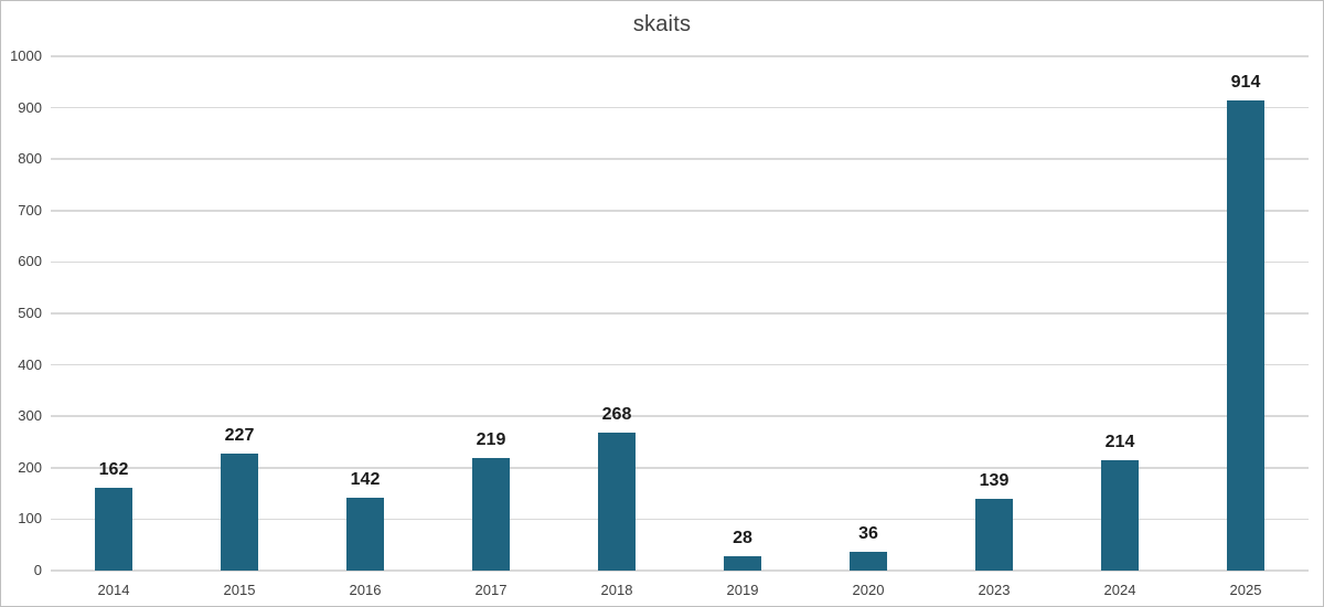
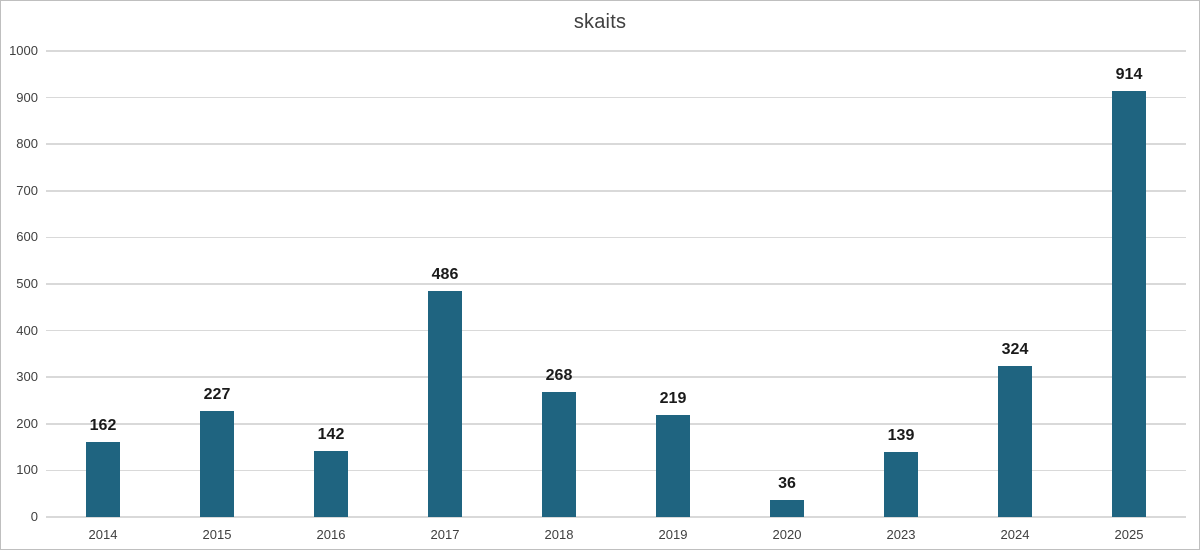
2017: 219 -> 486
2019: 28 -> 219
2024: 214 -> 324
